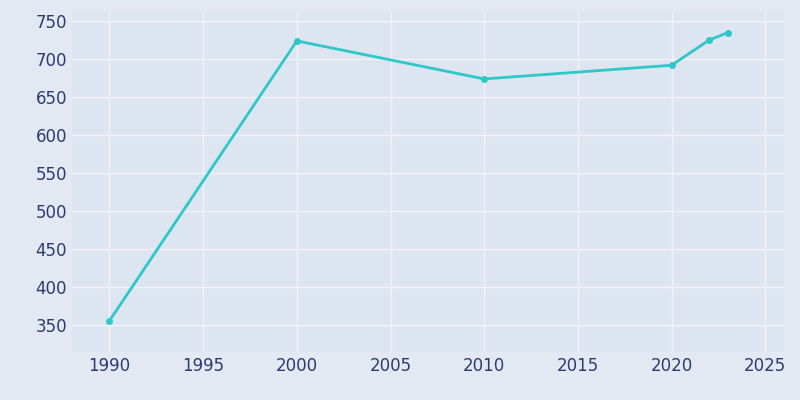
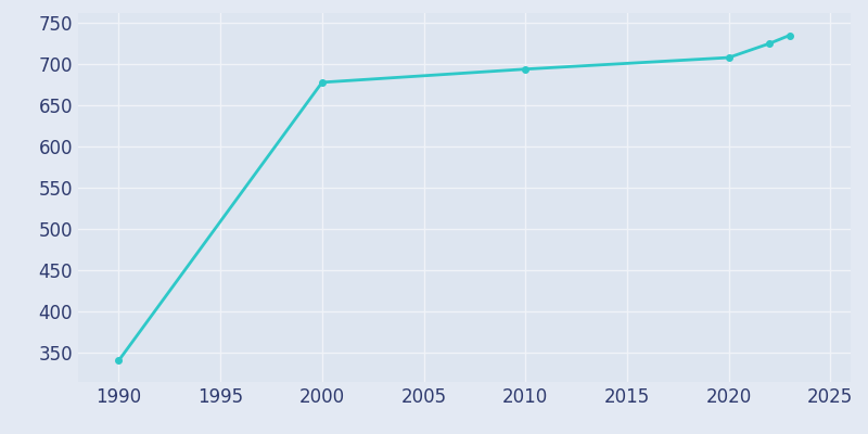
1990: 356 -> 341
2000: 724 -> 678
2010: 674 -> 694
2020: 692 -> 708
